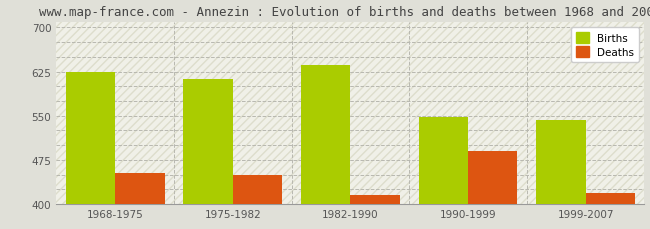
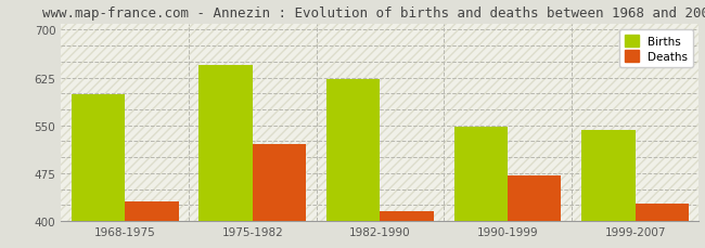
Births/1968-1975: 625 -> 598
Deaths/1968-1975: 452 -> 430
Births/1975-1982: 612 -> 644
Deaths/1975-1982: 450 -> 520
Births/1982-1990: 636 -> 622
Deaths/1990-1999: 490 -> 472
Deaths/1999-2007: 418 -> 428
